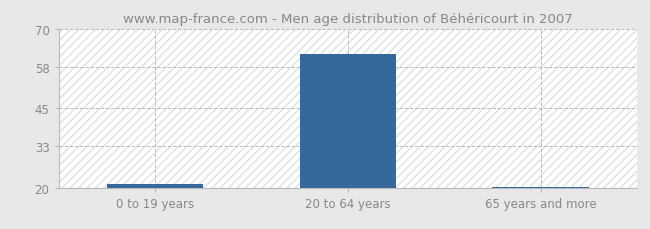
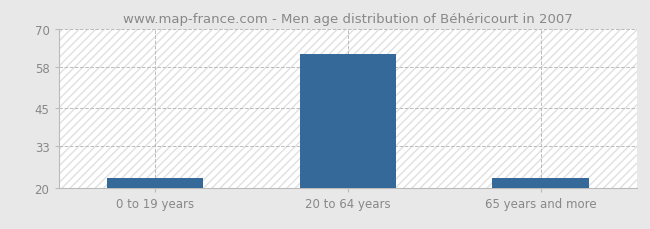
0 to 19 years: 21.0 -> 23.0
65 years and more: 20.2 -> 23.0
